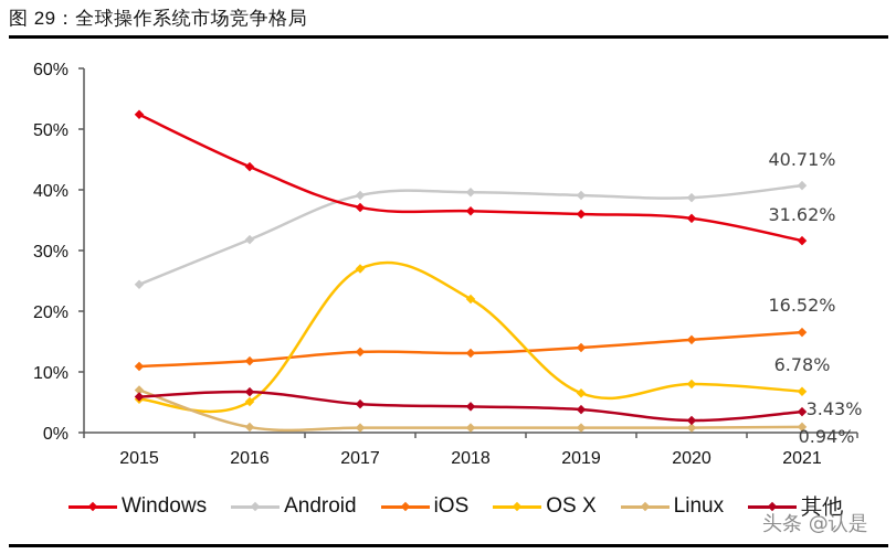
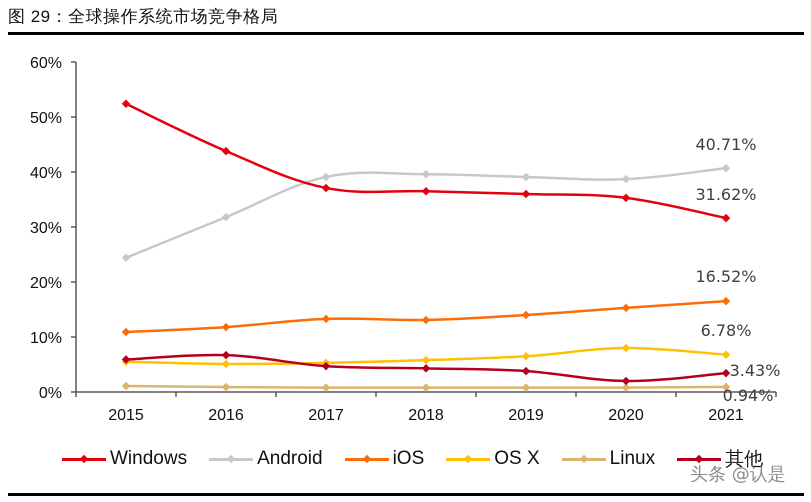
Linux/2015: 7% -> 1%
OS X/2017: 27% -> 5%
OS X/2018: 22% -> 6%
